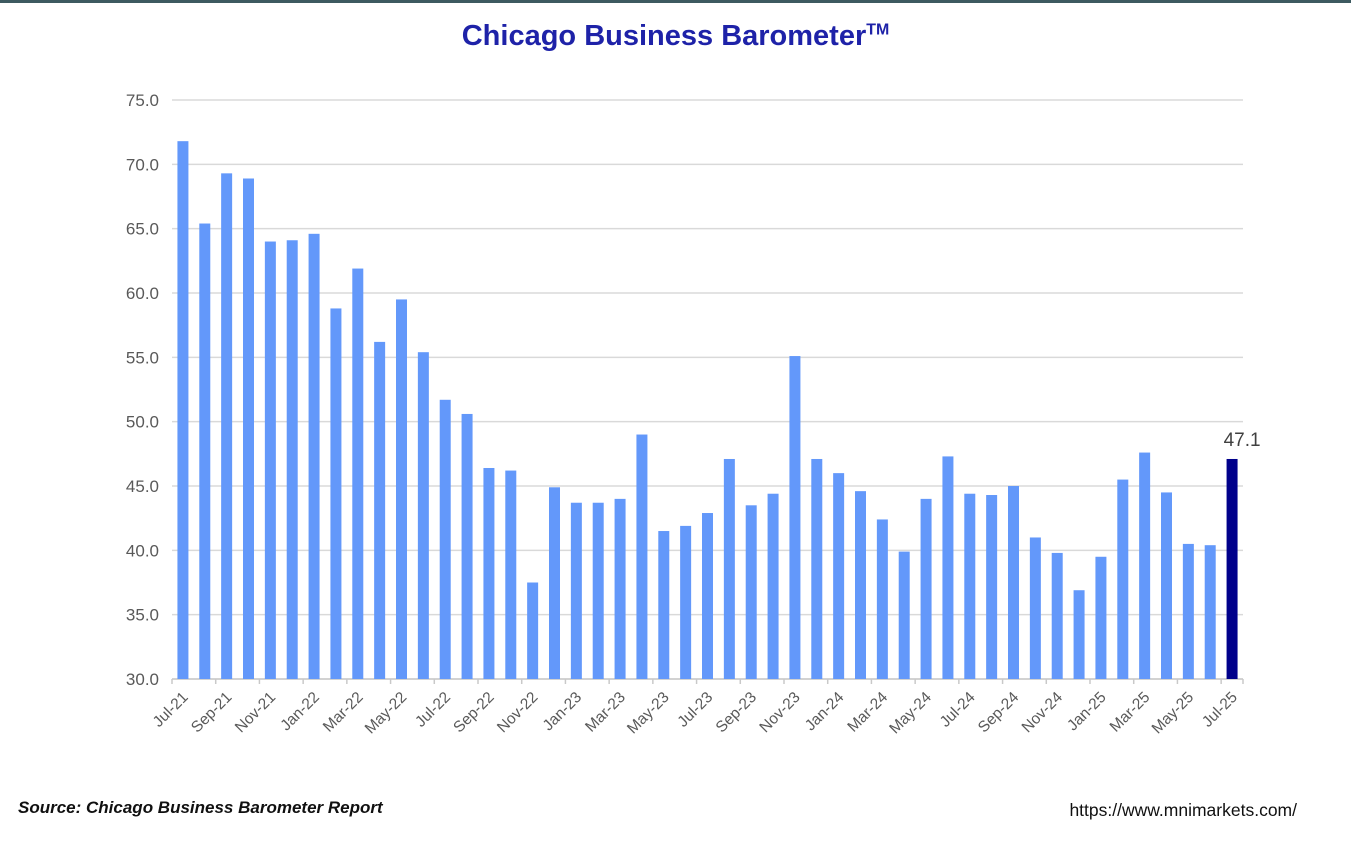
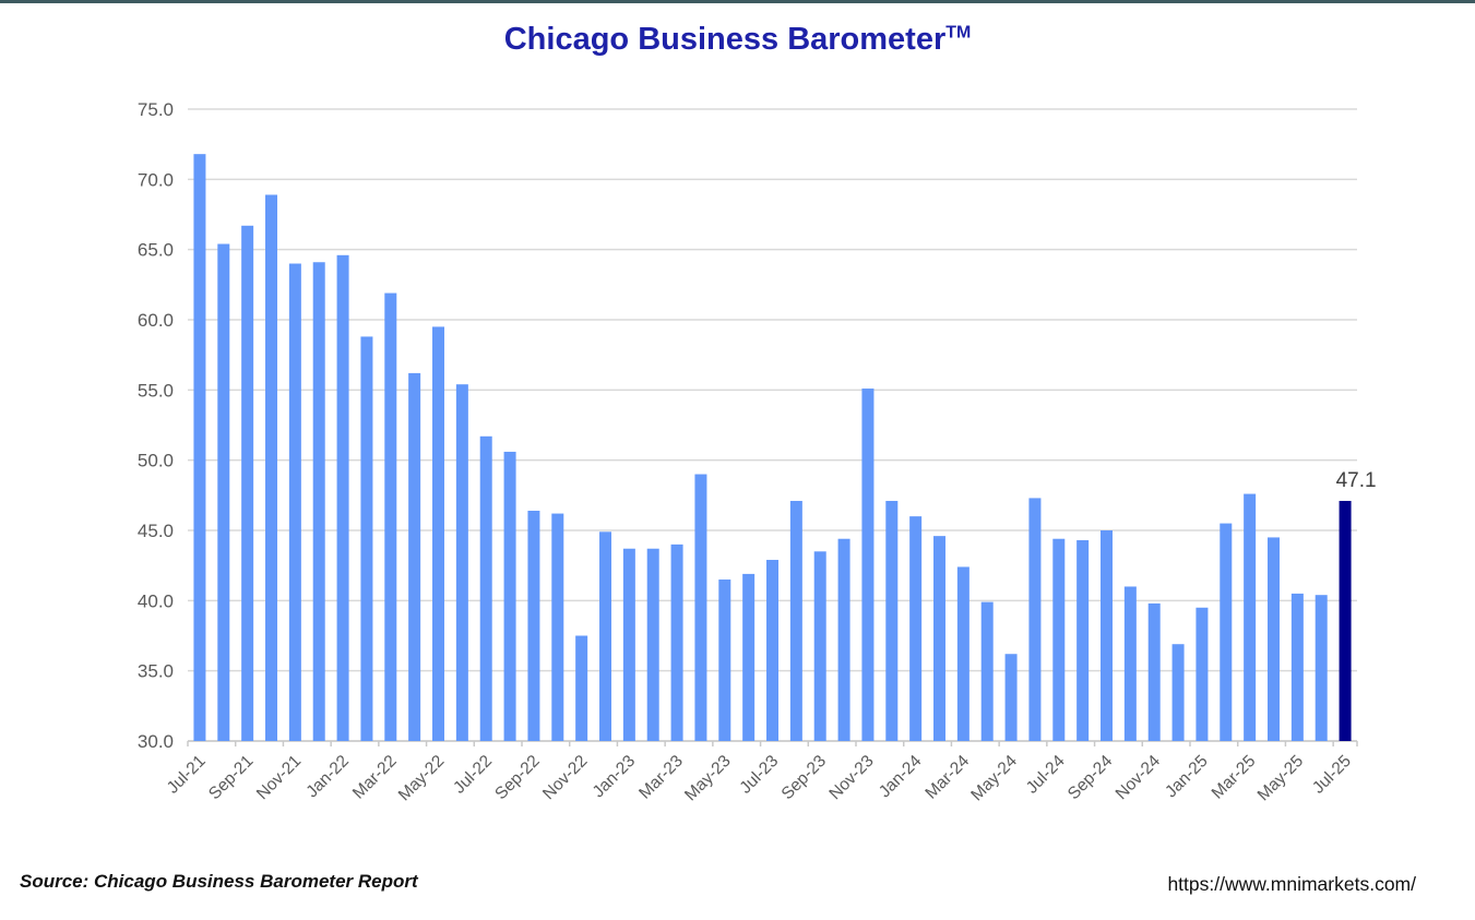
Sep-21: 69.3 -> 66.7
May-24: 44.0 -> 36.2
